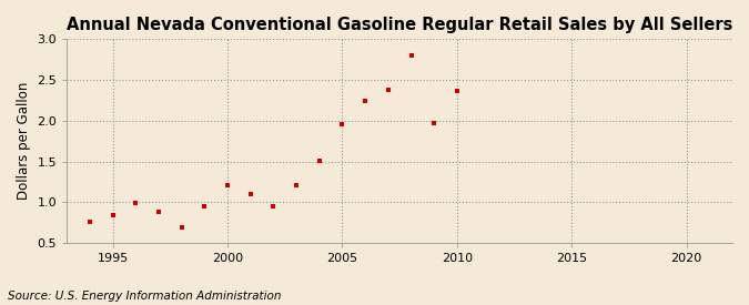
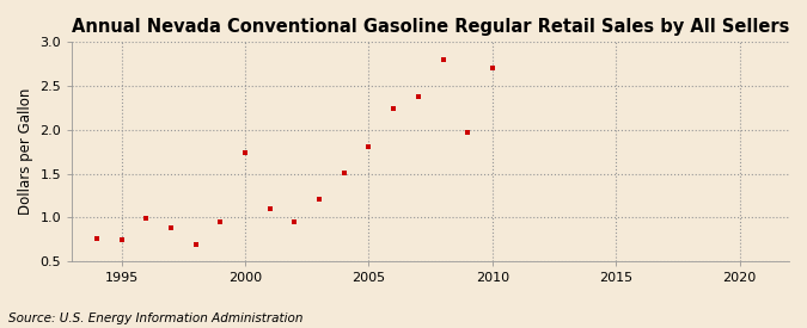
1995: 0.83 -> 0.74
2000: 1.21 -> 1.74
2005: 1.96 -> 1.80
2010: 2.37 -> 2.70
